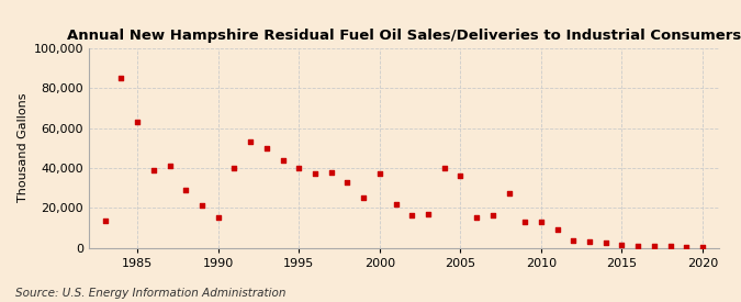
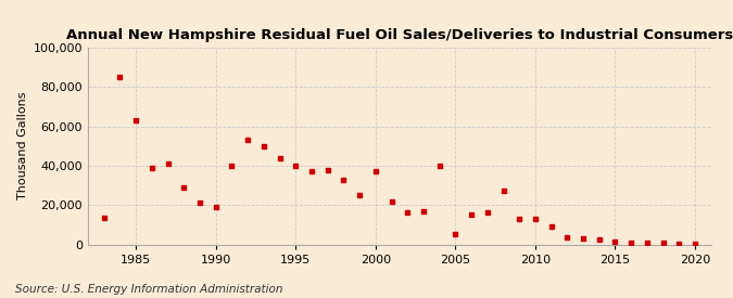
1990: 15,000 -> 19,000
2005: 36,000 -> 5,000
